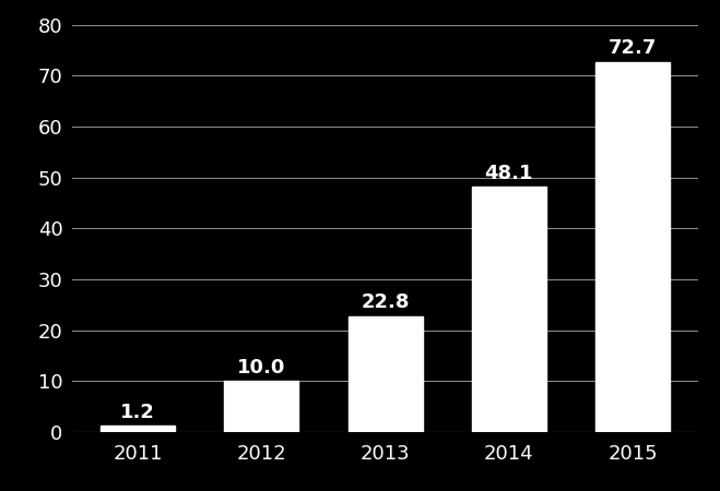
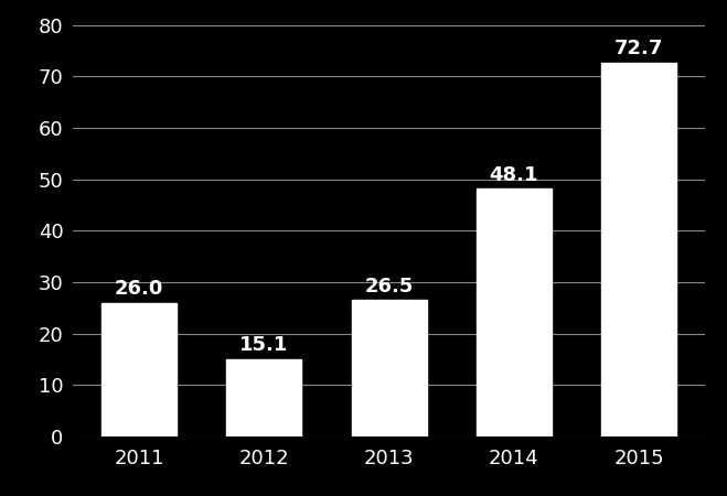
2011: 1.2 -> 26.0
2012: 10.0 -> 15.1
2013: 22.8 -> 26.5
